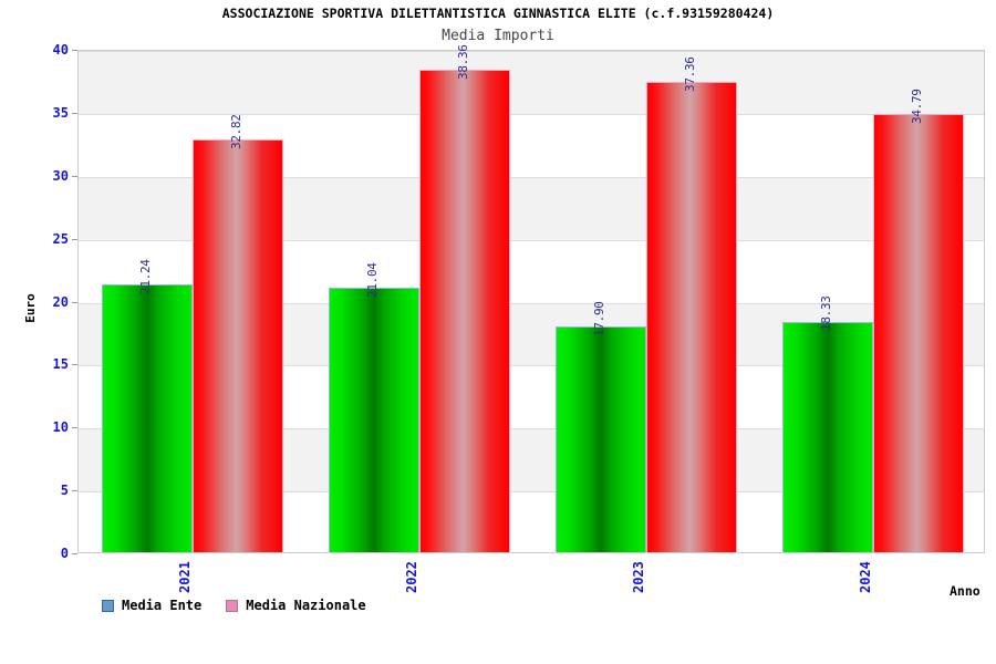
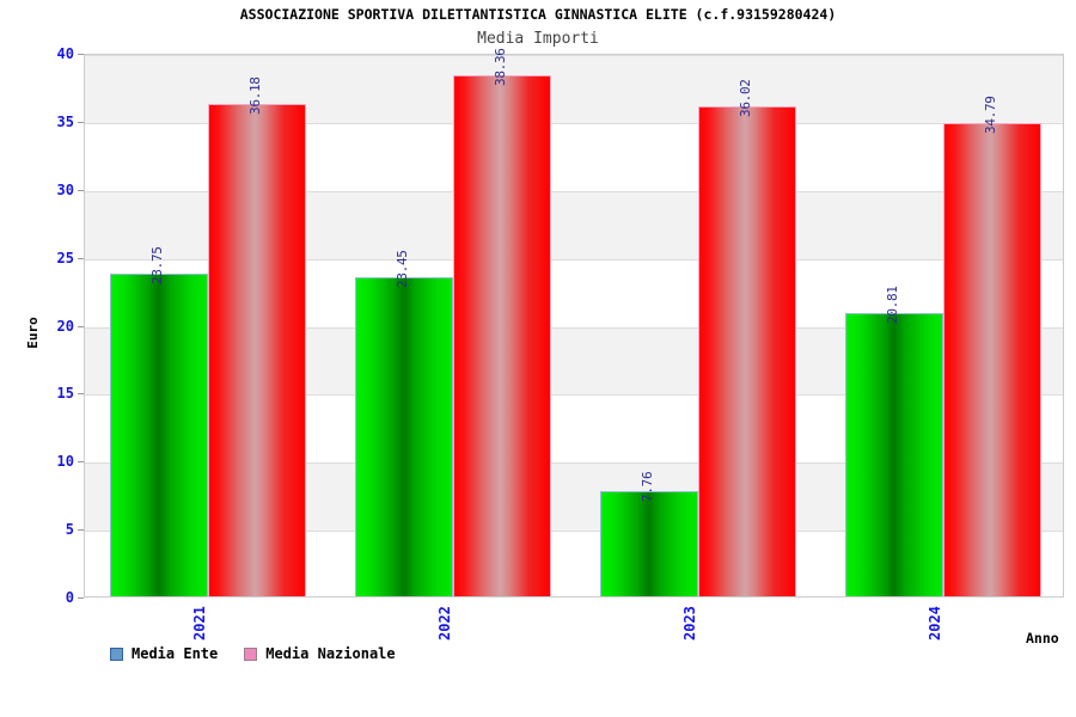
Media Ente/2021: 21.24 -> 23.75
Media Nazionale/2021: 32.82 -> 36.18
Media Ente/2022: 21.04 -> 23.45
Media Ente/2023: 17.90 -> 7.76
Media Nazionale/2023: 37.36 -> 36.02
Media Ente/2024: 18.33 -> 20.81
